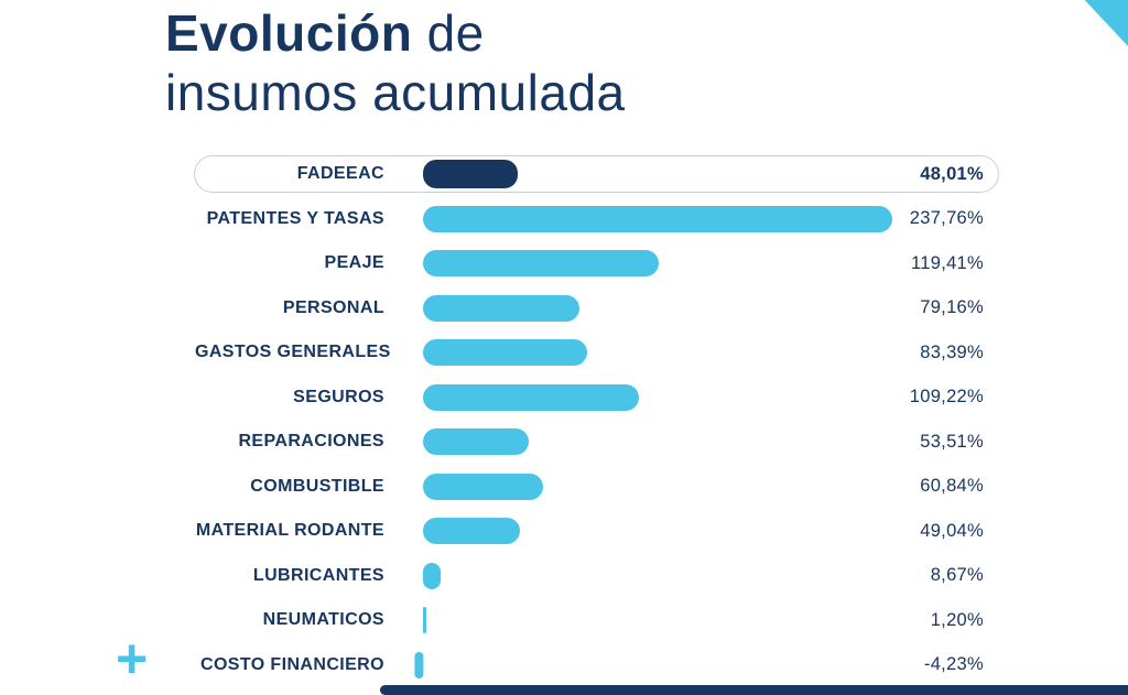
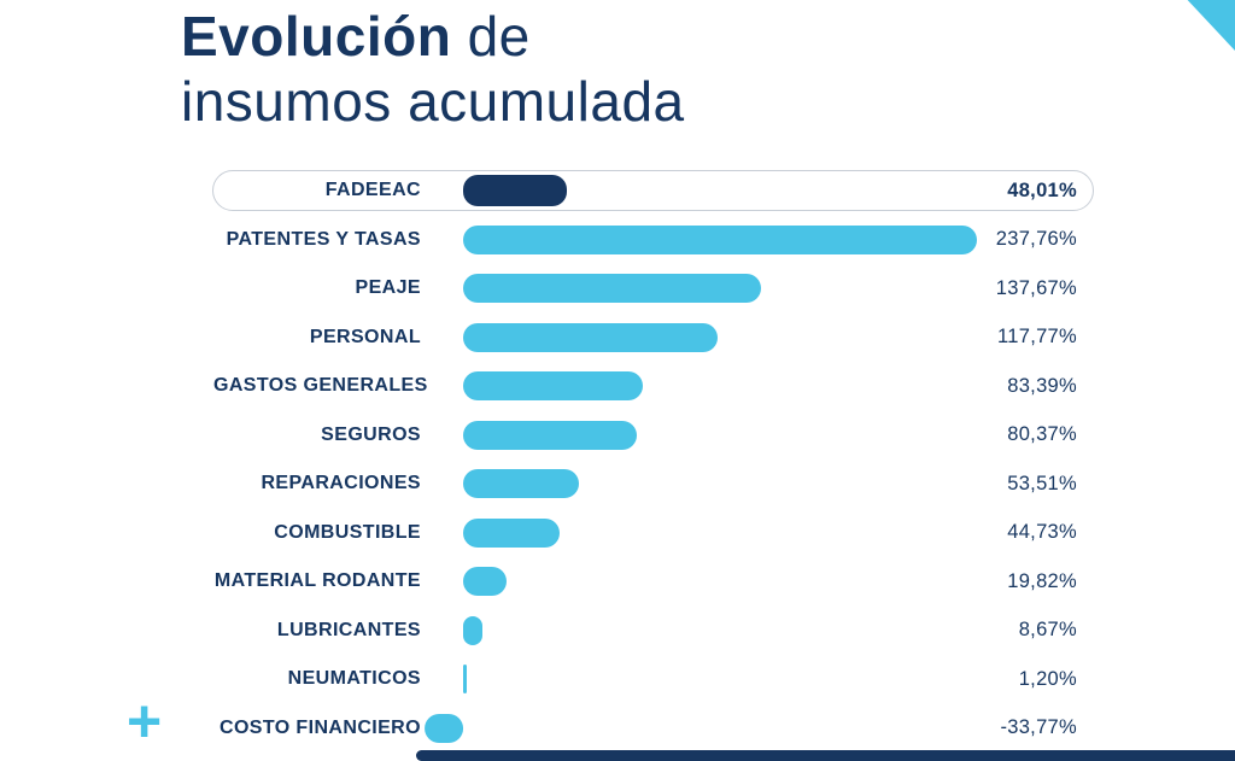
PEAJE: 119,41% -> 137,67%
PERSONAL: 79,16% -> 117,77%
SEGUROS: 109,22% -> 80,37%
COMBUSTIBLE: 60,84% -> 44,73%
MATERIAL RODANTE: 49,04% -> 19,82%
COSTO FINANCIERO: -4,23% -> -33,77%
